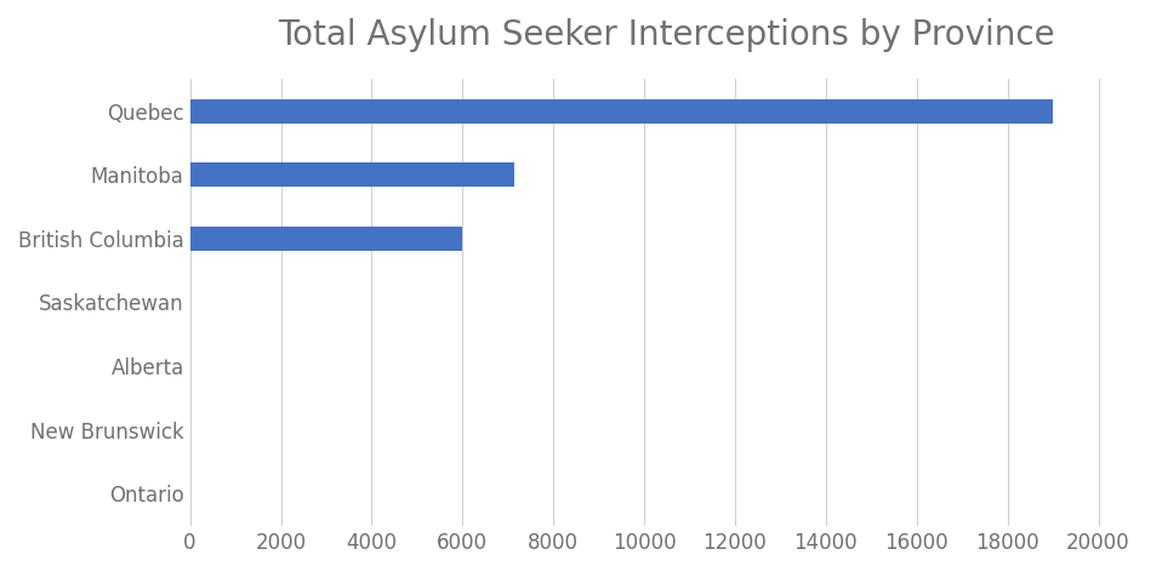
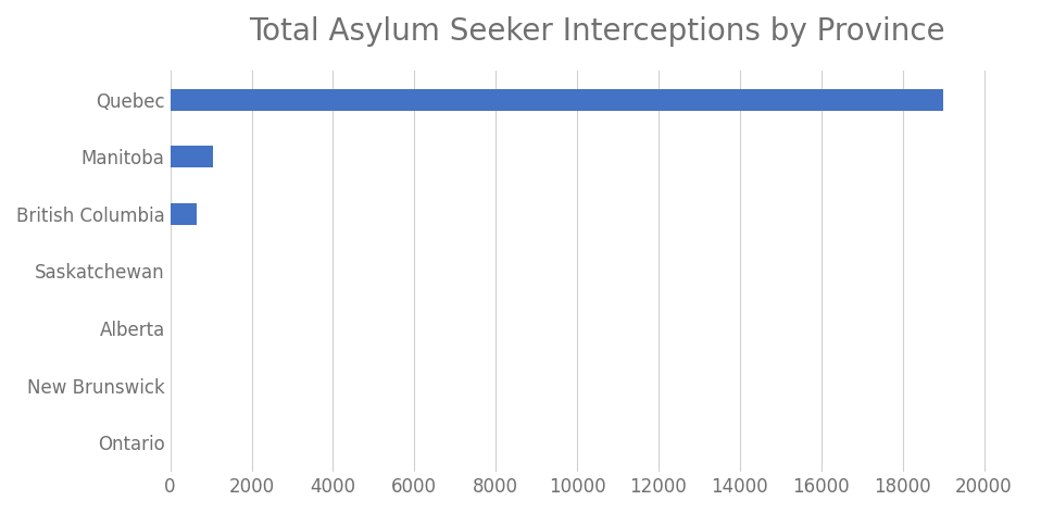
Manitoba: 7150 -> 1050
British Columbia: 6000 -> 650
